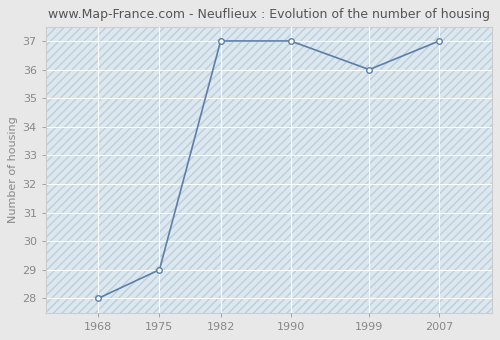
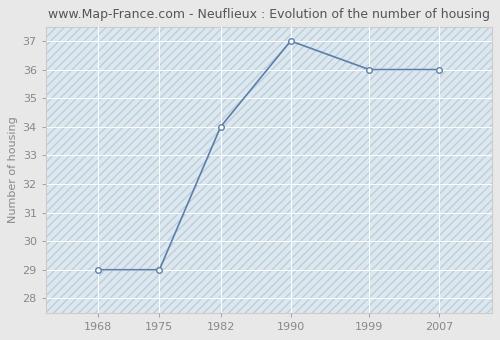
1968: 28 -> 29
1982: 37 -> 34
2007: 37 -> 36
